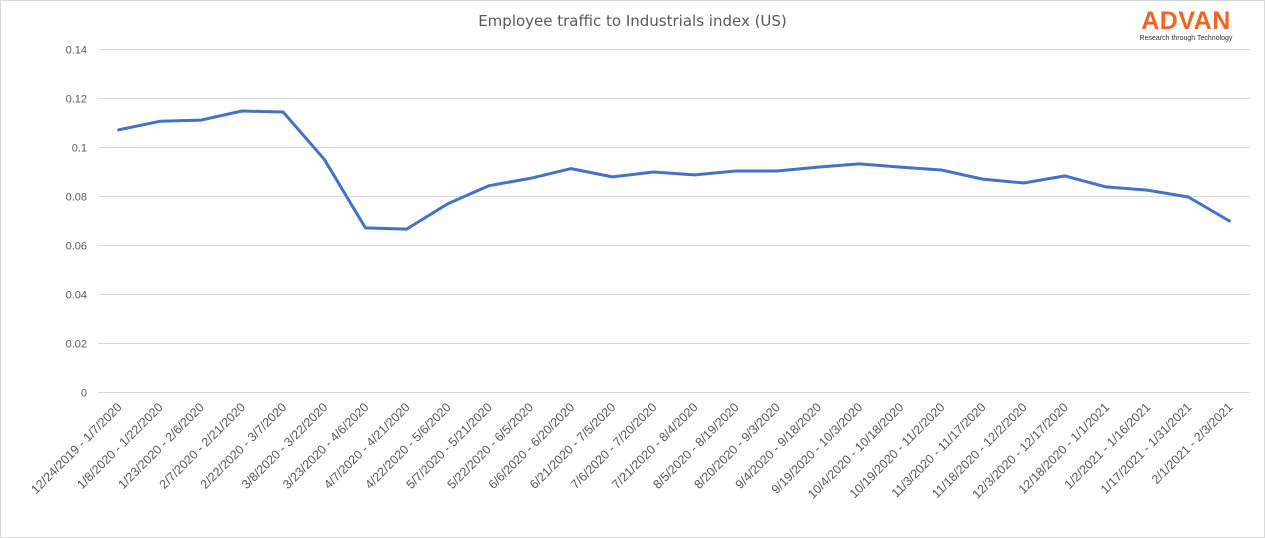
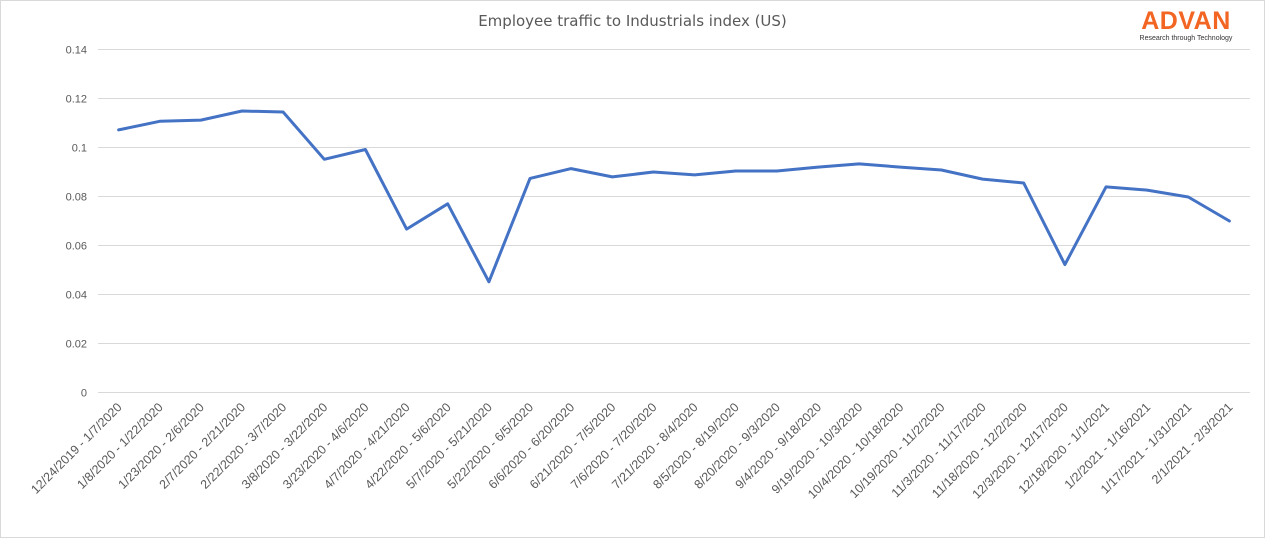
3/23/2020 - 4/6/2020: 0.067 -> 0.099
5/7/2020 - 5/21/2020: 0.084 -> 0.045
12/3/2020 - 12/17/2020: 0.088 -> 0.052
